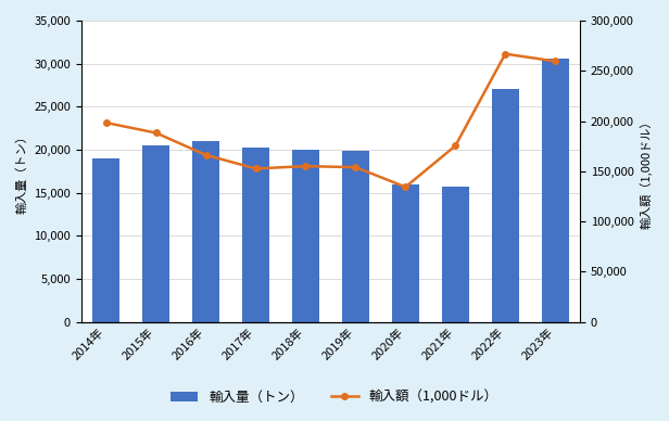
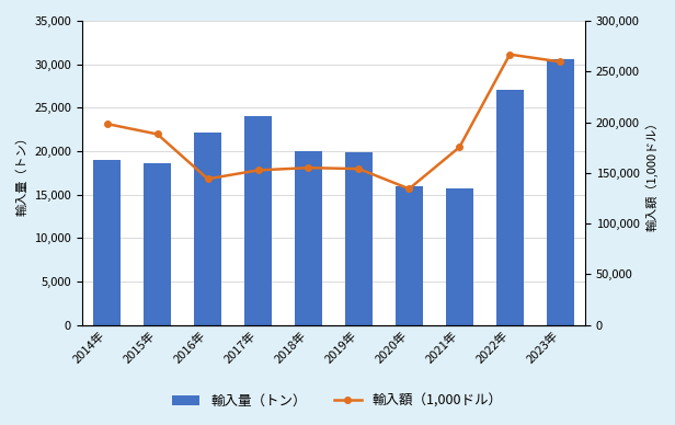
輸入量（トン）/2015年: 20,500 -> 18,600
輸入量（トン）/2016年: 21,000 -> 22,200
輸入額（1,000ドル）/2016年: 166,000 -> 144,000
輸入量（トン）/2017年: 20,300 -> 24,000
